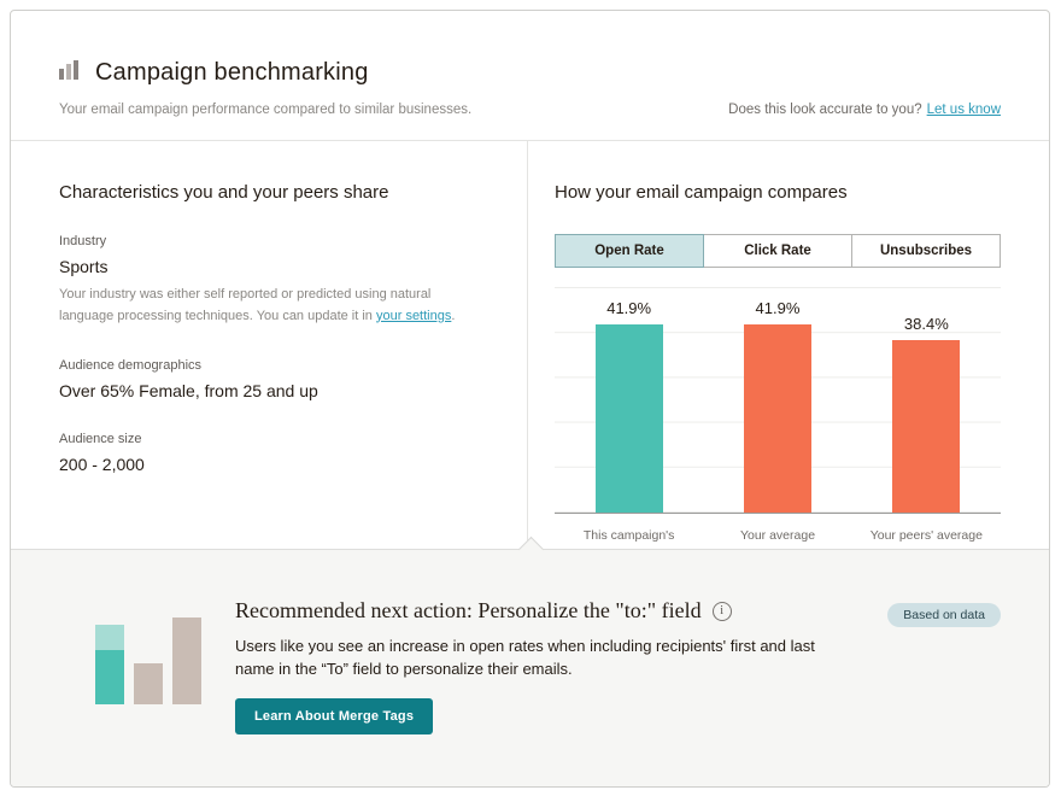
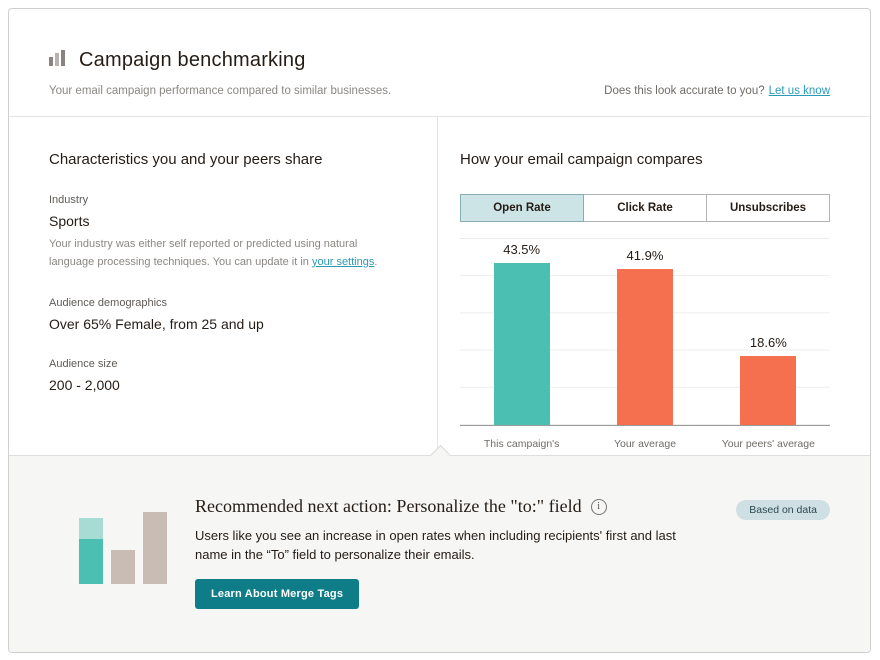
This campaign's performance: 41.9% -> 43.5%
Your peers' average performance: 38.4% -> 18.6%
